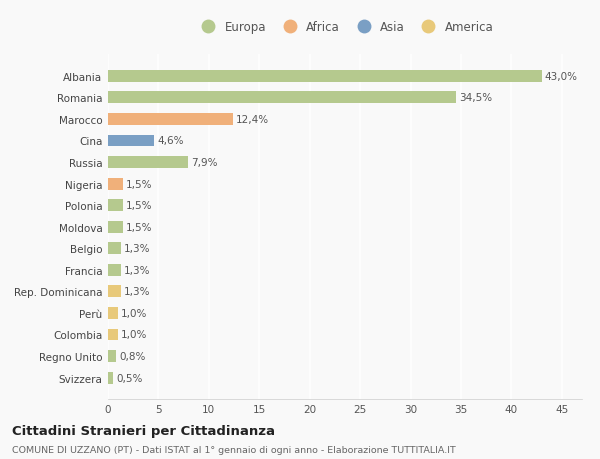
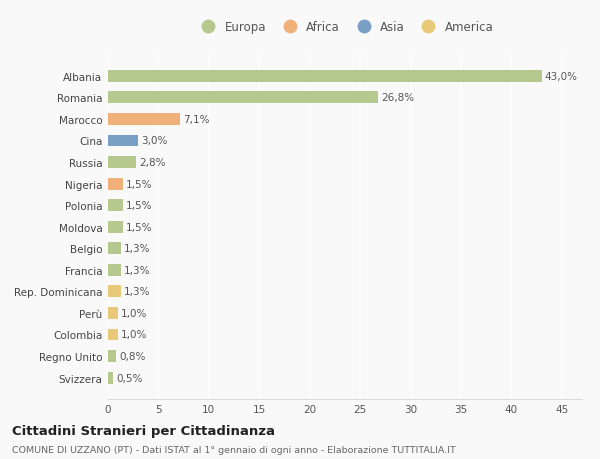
Romania: 34,5% -> 26,8%
Marocco: 12,4% -> 7,1%
Cina: 4,6% -> 3,0%
Russia: 7,9% -> 2,8%
